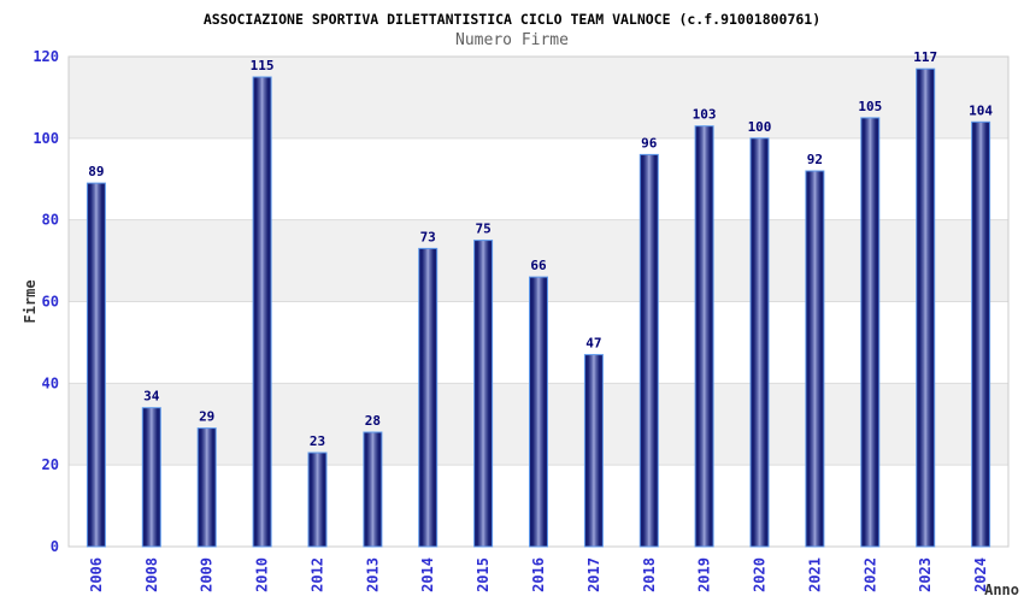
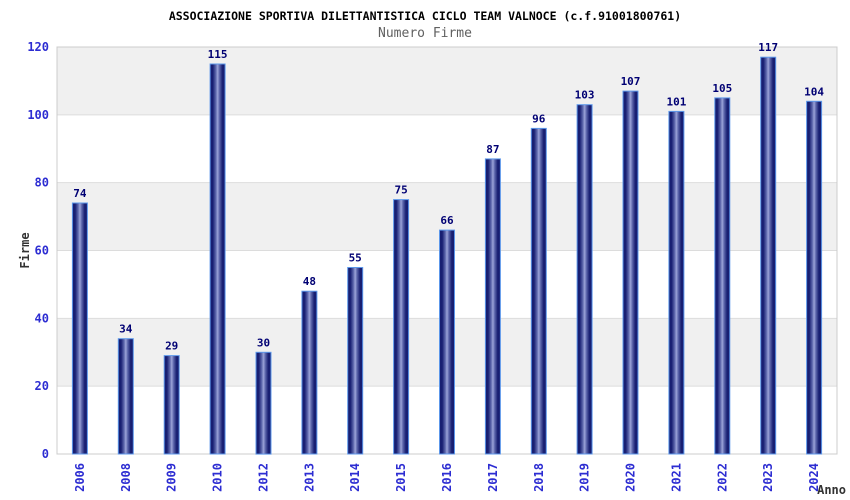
2006: 89 -> 74
2012: 23 -> 30
2013: 28 -> 48
2014: 73 -> 55
2017: 47 -> 87
2020: 100 -> 107
2021: 92 -> 101
